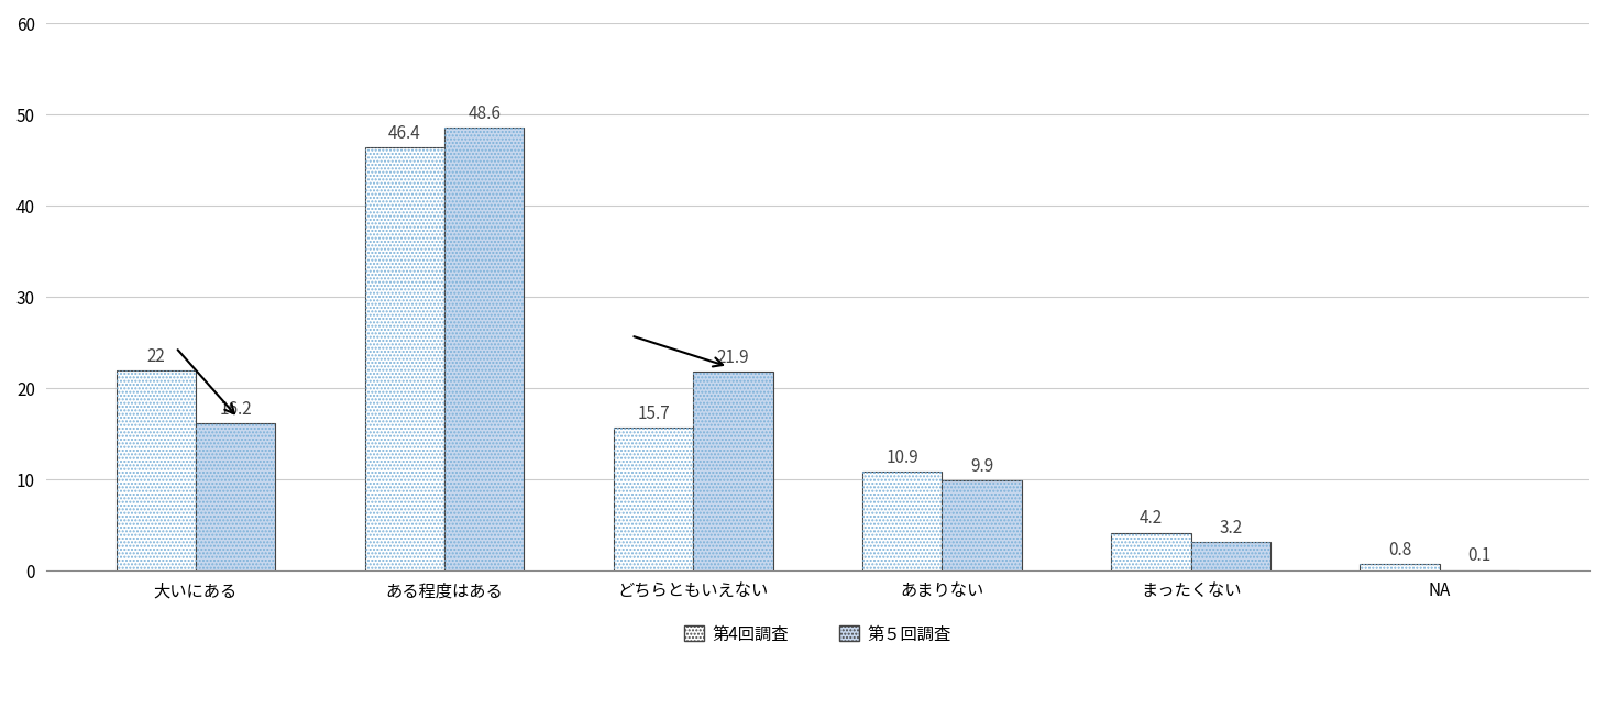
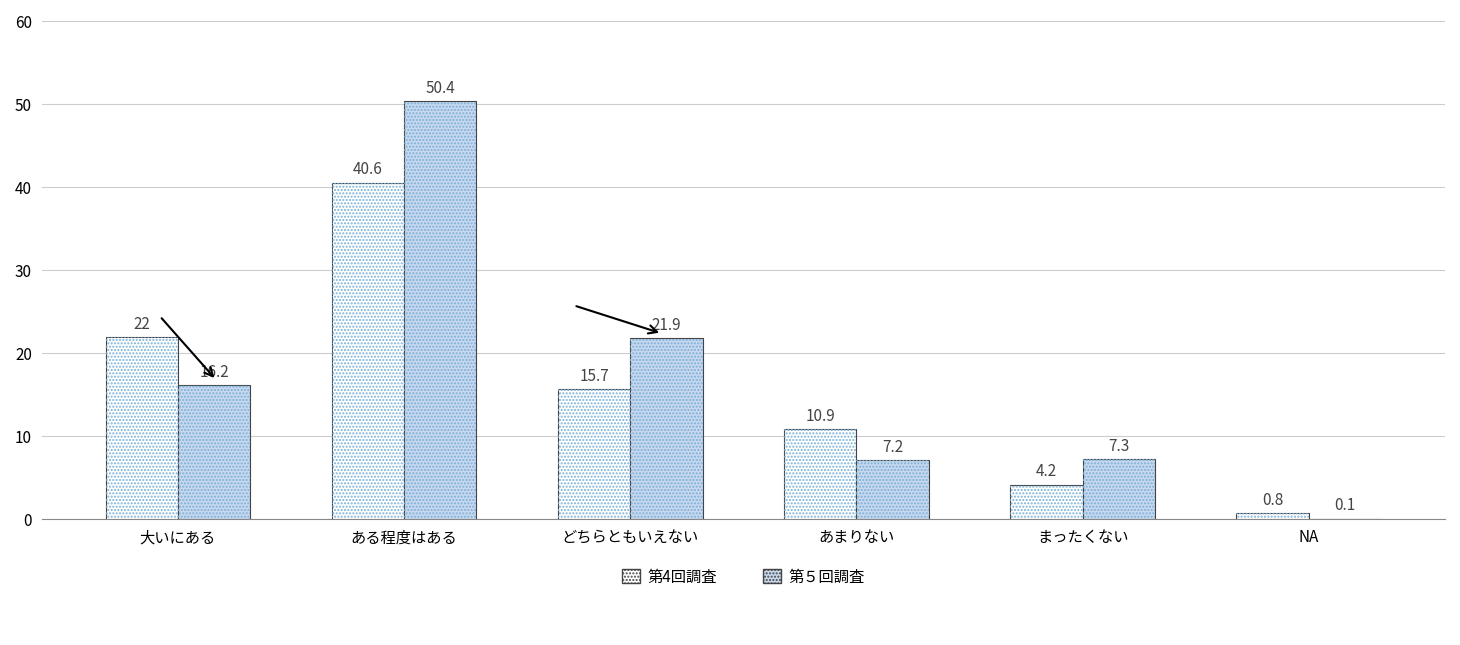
第4回調査/ある程度はある: 46.4 -> 40.6
第５回調査/ある程度はある: 48.6 -> 50.4
第５回調査/あまりない: 9.9 -> 7.2
第５回調査/まったくない: 3.2 -> 7.3
